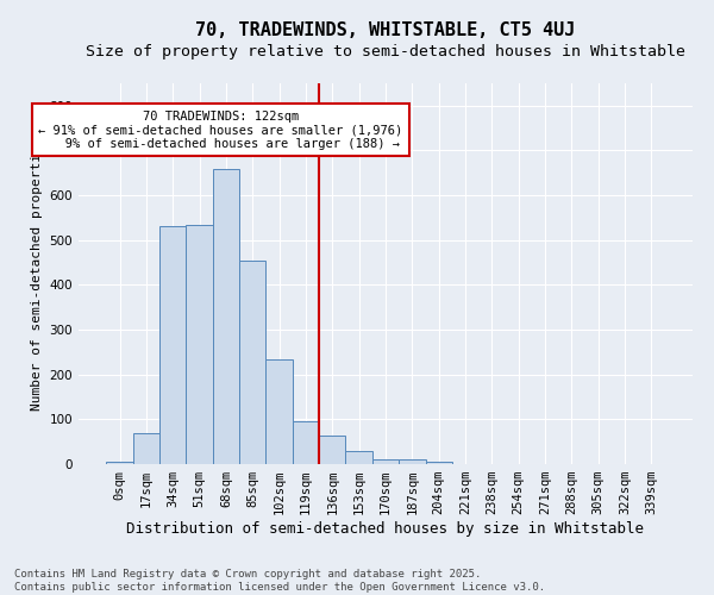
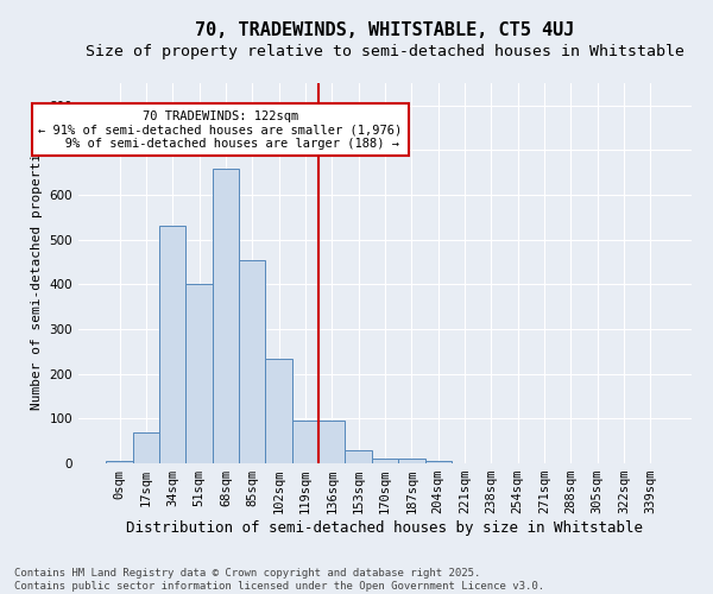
51sqm: 535 -> 400
136sqm: 65 -> 95
